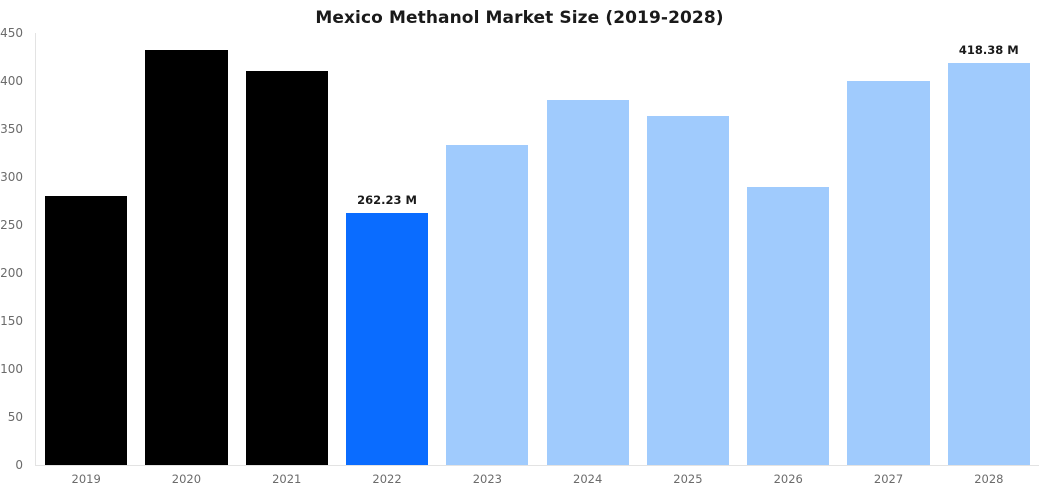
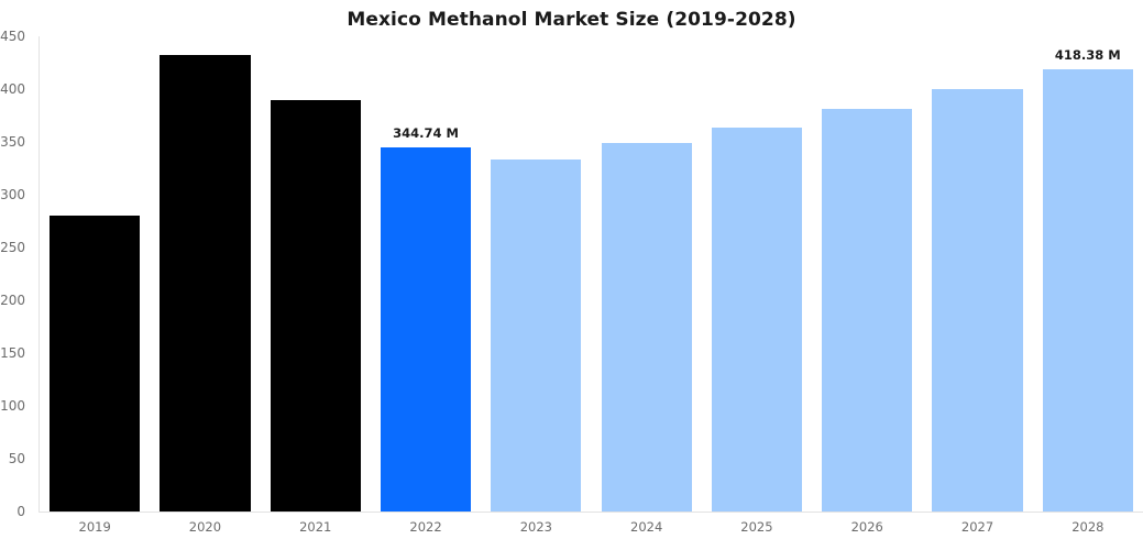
2021: 410 -> 390
2022: 262.23 -> 344.74
2024: 380 -> 350
2026: 290 -> 380
